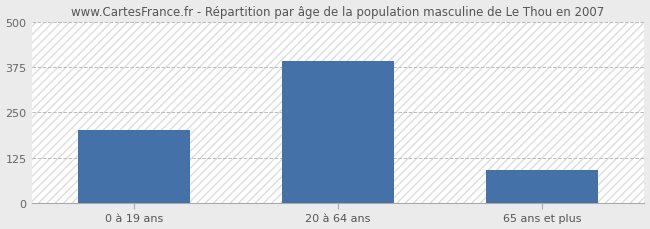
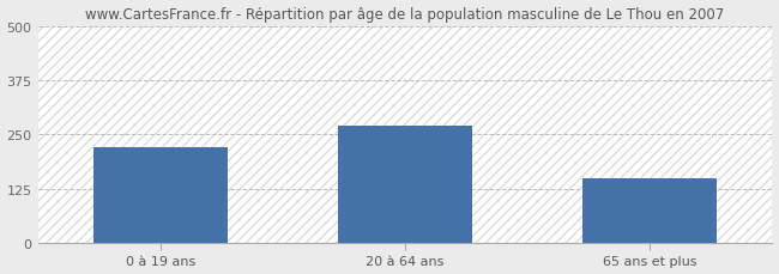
0 à 19 ans: 200 -> 220
20 à 64 ans: 390 -> 270
65 ans et plus: 90 -> 150
